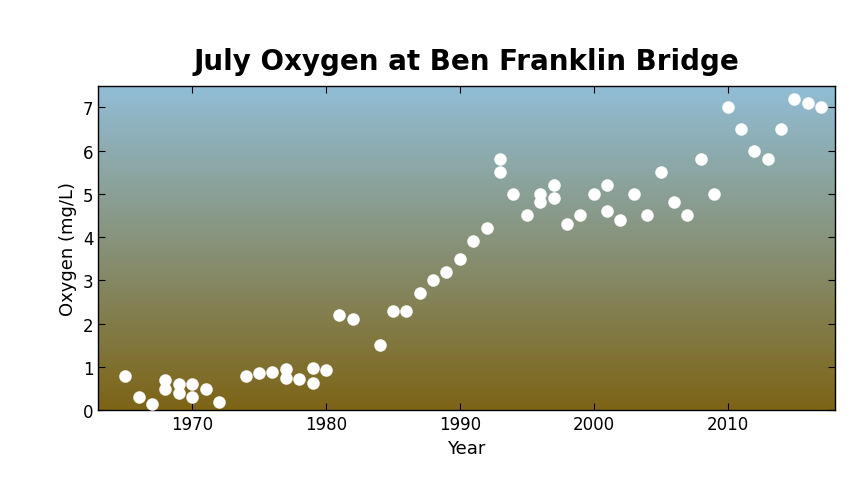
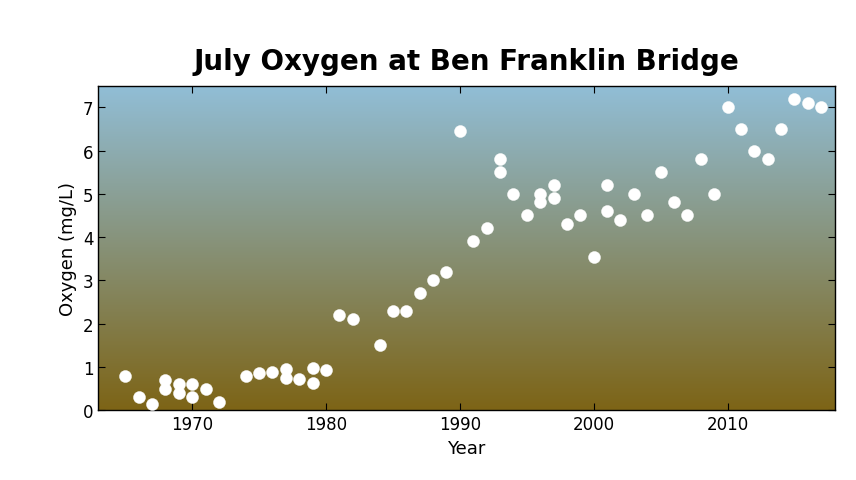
1990: 3.50 -> 6.45
2000: 5.00 -> 3.55
